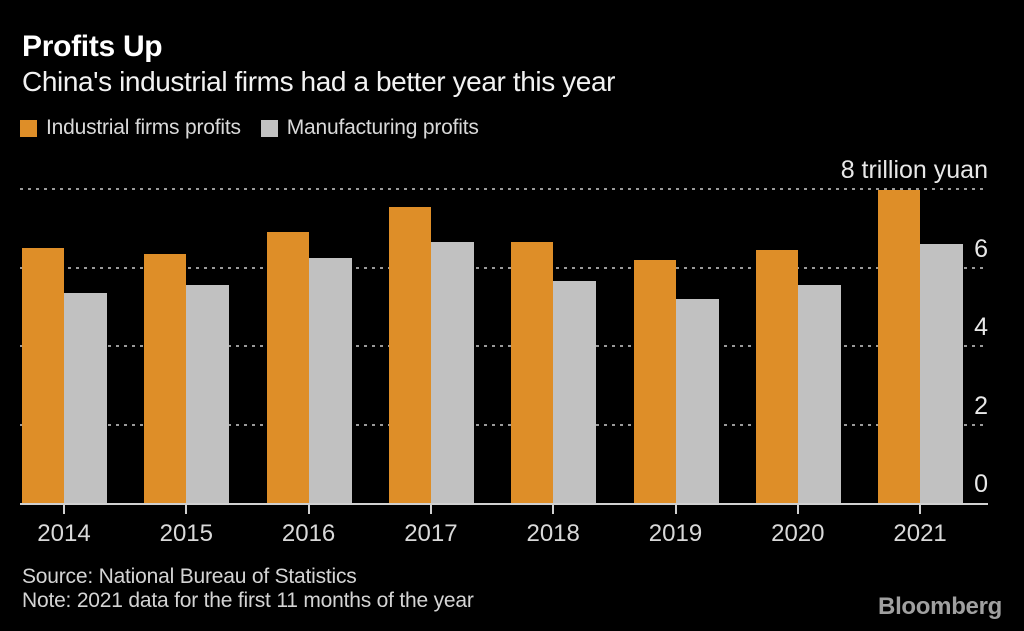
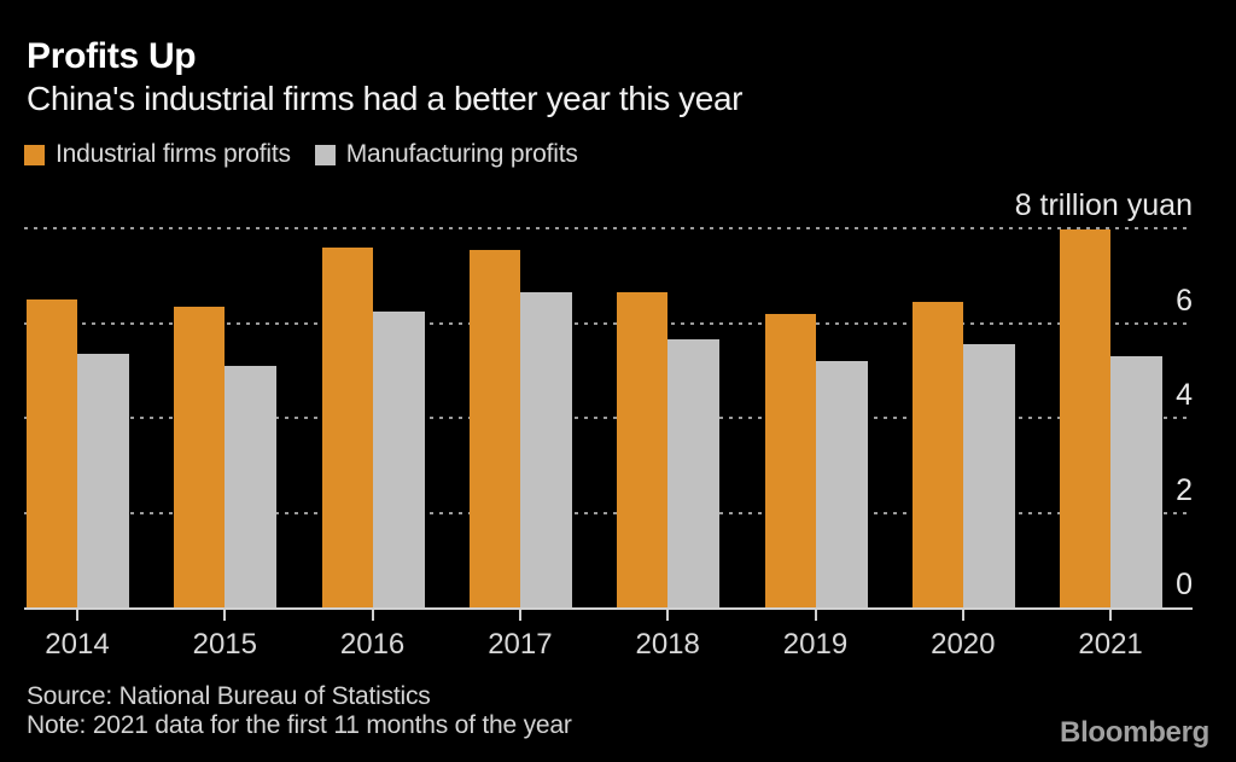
Manufacturing profits/2015: 5.5 -> 5.1
Industrial firms profits/2016: 6.9 -> 7.6
Manufacturing profits/2021: 6.6 -> 5.3
